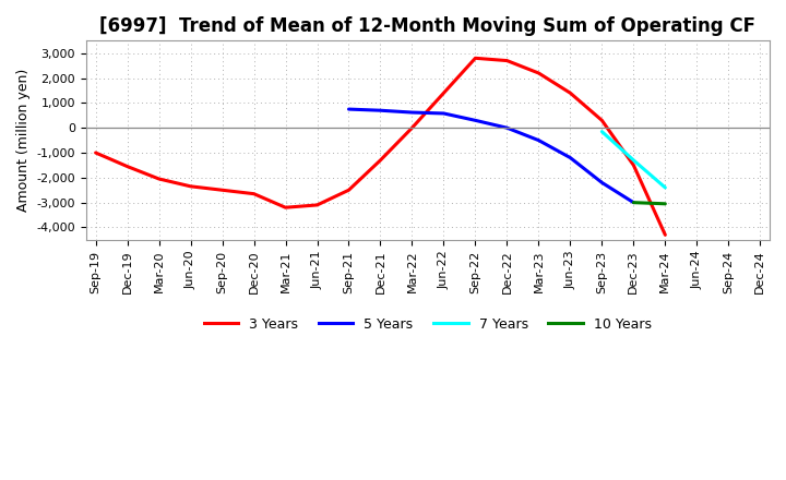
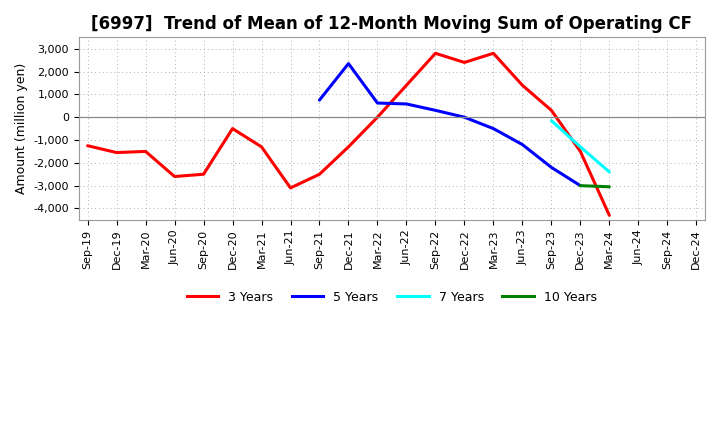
3 Years/Sep-19: -1,000 -> -1,250
3 Years/Mar-20: -2,050 -> -1,500
3 Years/Jun-20: -2,350 -> -2,600
3 Years/Dec-20: -2,650 -> -500
3 Years/Mar-21: -3,200 -> -1,300
5 Years/Dec-21: 700 -> 2,350
3 Years/Dec-22: 2,700 -> 2,400
3 Years/Mar-23: 2,200 -> 2,800
